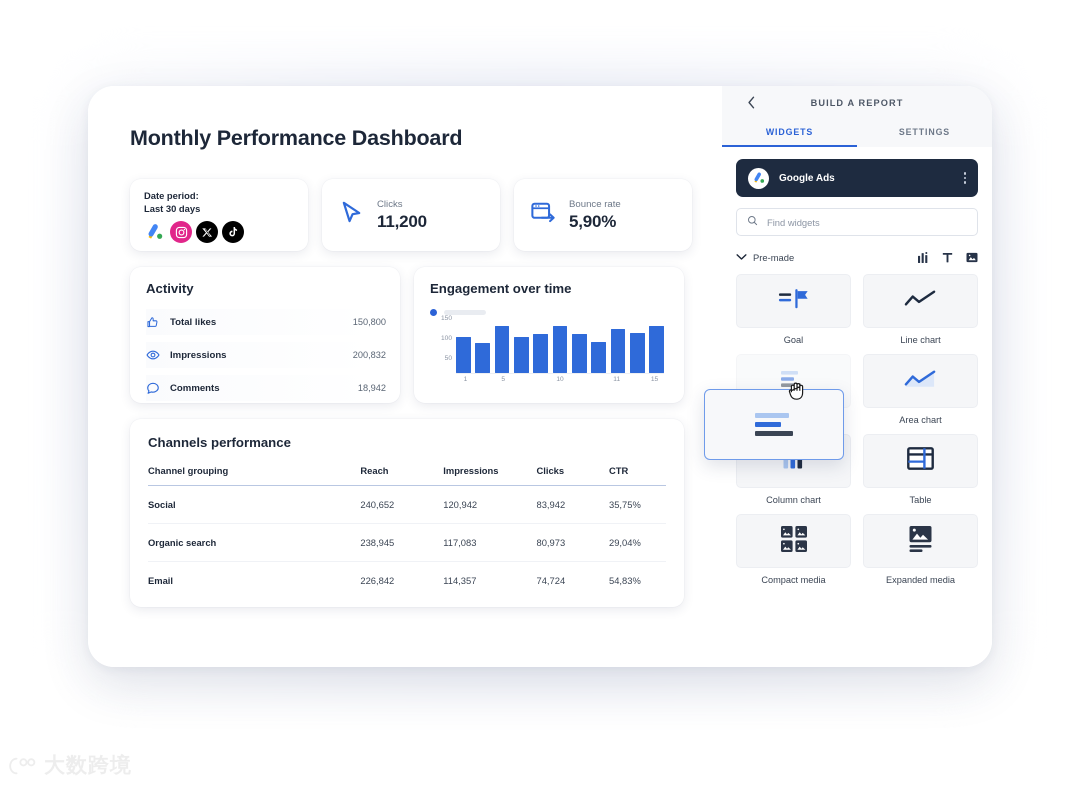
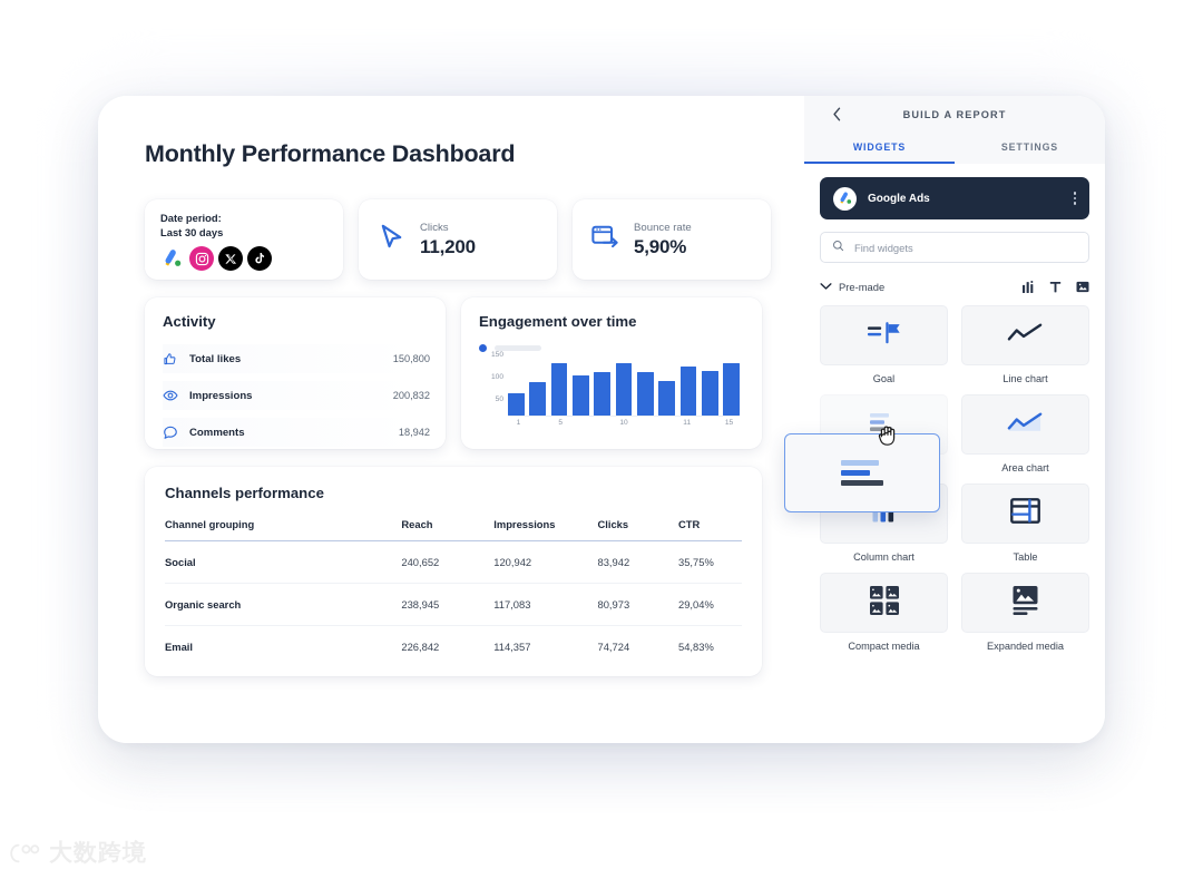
1: 140 -> 100
